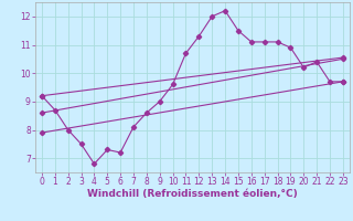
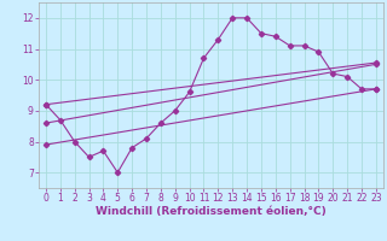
4: 6.8 -> 7.7
5: 7.3 -> 7.0
6: 7.2 -> 7.8
14: 12.2 -> 12.0
16: 11.1 -> 11.4
21: 10.4 -> 10.1
